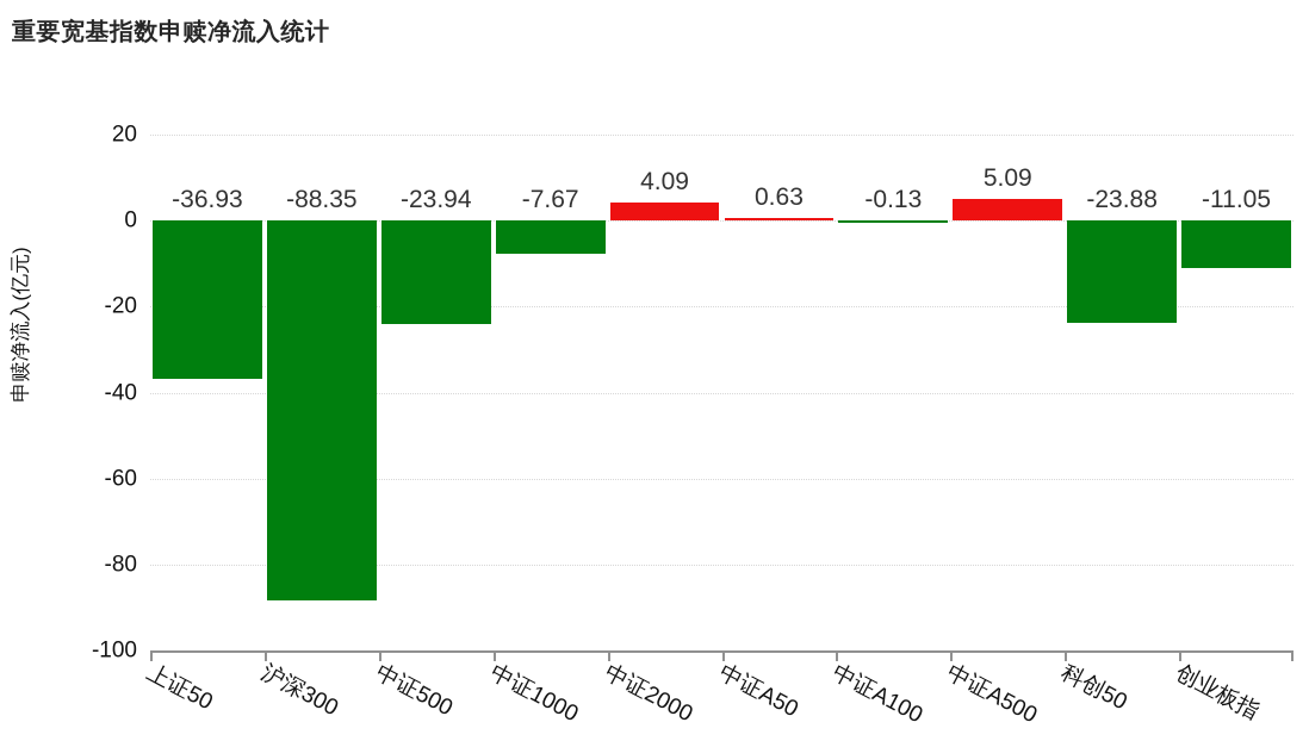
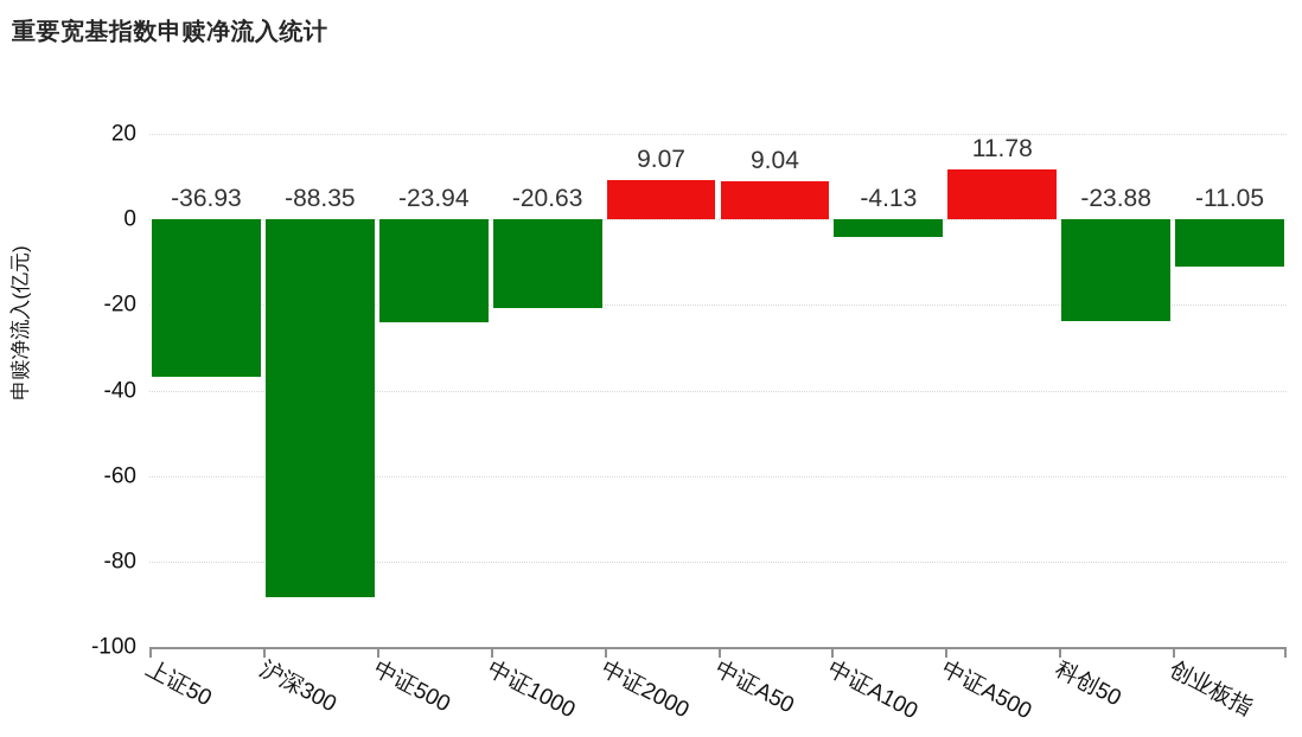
中证1000: -7.67 -> -20.63
中证2000: 4.09 -> 9.07
中证A50: 0.63 -> 9.04
中证A100: -0.13 -> -4.13
中证A500: 5.09 -> 11.78
